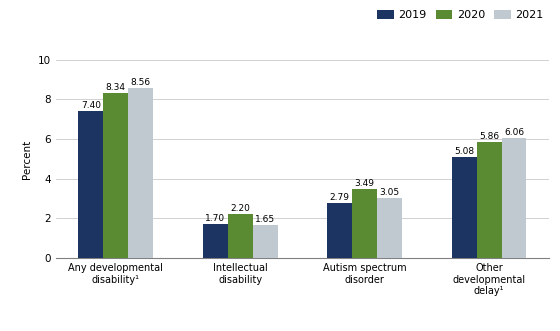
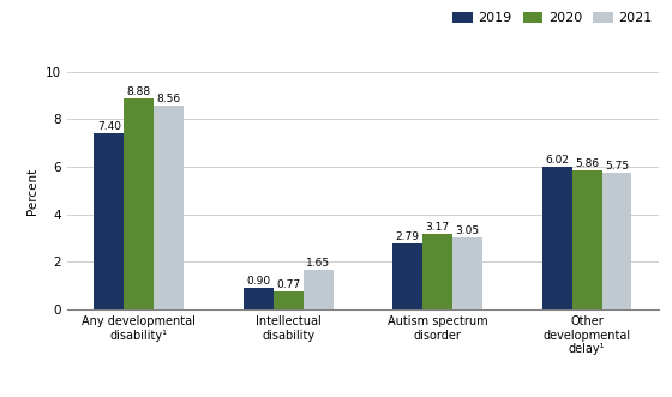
2020/Any developmental disability¹: 8.34 -> 8.88
2019/Intellectual disability: 1.70 -> 0.90
2020/Intellectual disability: 2.20 -> 0.77
2020/Autism spectrum disorder: 3.49 -> 3.17
2019/Other developmental delay¹: 5.08 -> 6.02
2021/Other developmental delay¹: 6.06 -> 5.75
